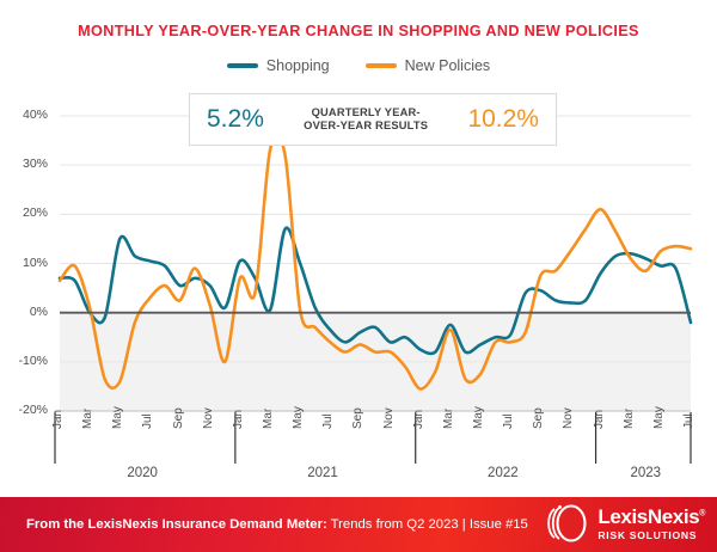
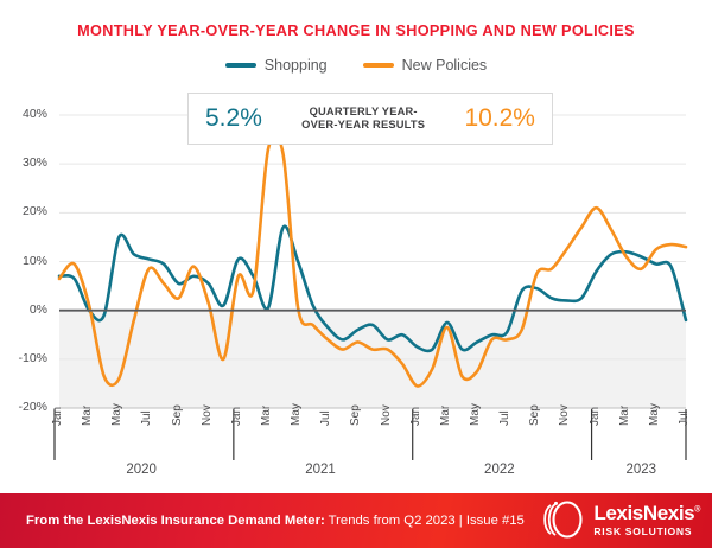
New Policies/Jul 2020: 3% -> 8%
